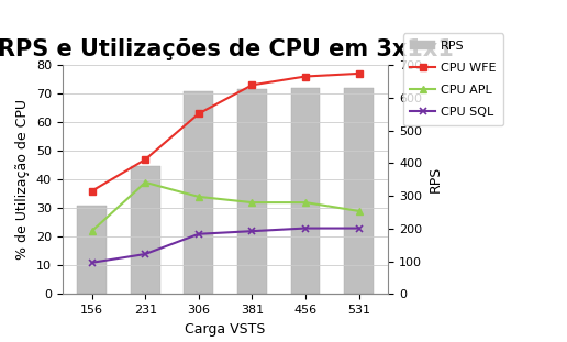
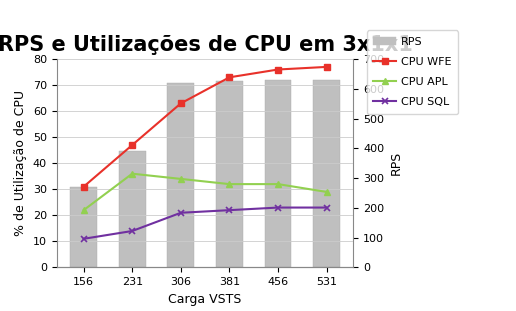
CPU WFE/156: 36 -> 31
CPU APL/231: 39 -> 36
